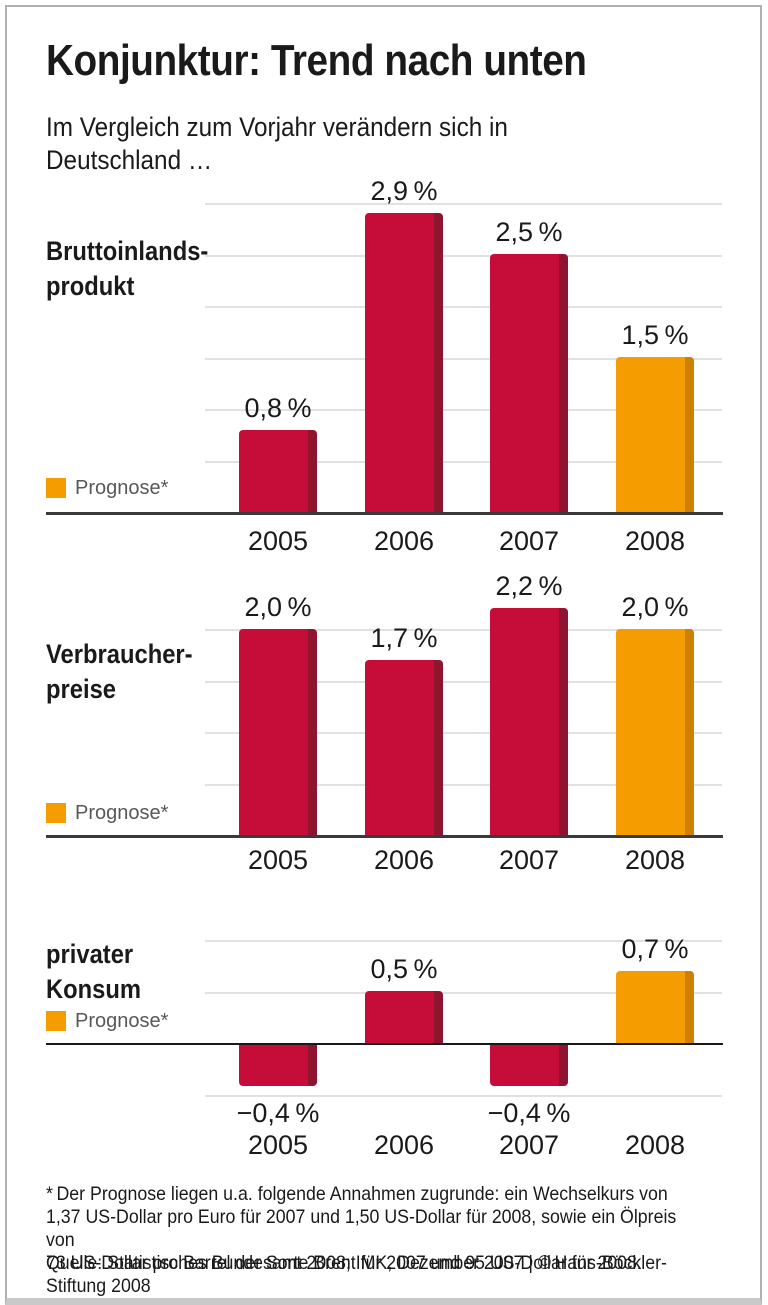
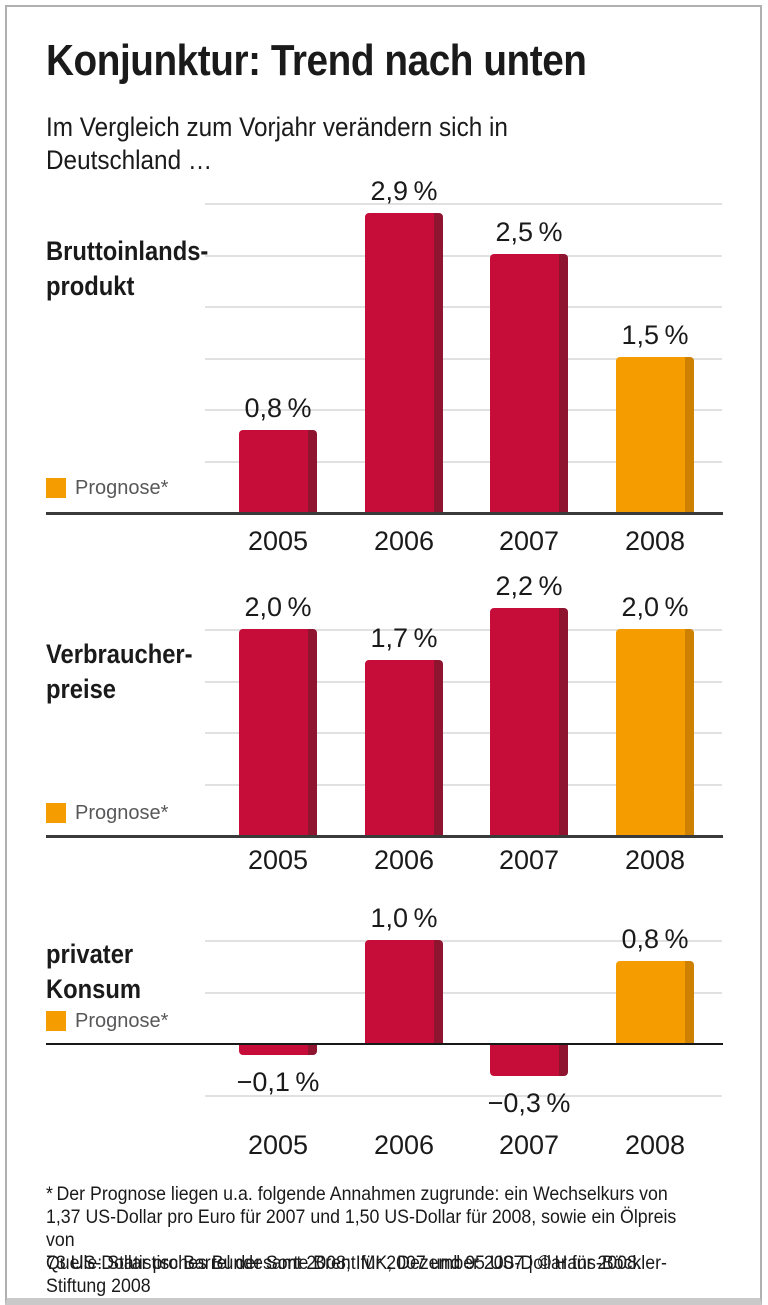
privater Konsum/2005: −0,4 -> −0,1
privater Konsum/2006: 0,5 -> 1,0
privater Konsum/2007: −0,4 -> −0,3
privater Konsum/2008: 0,7 -> 0,8
